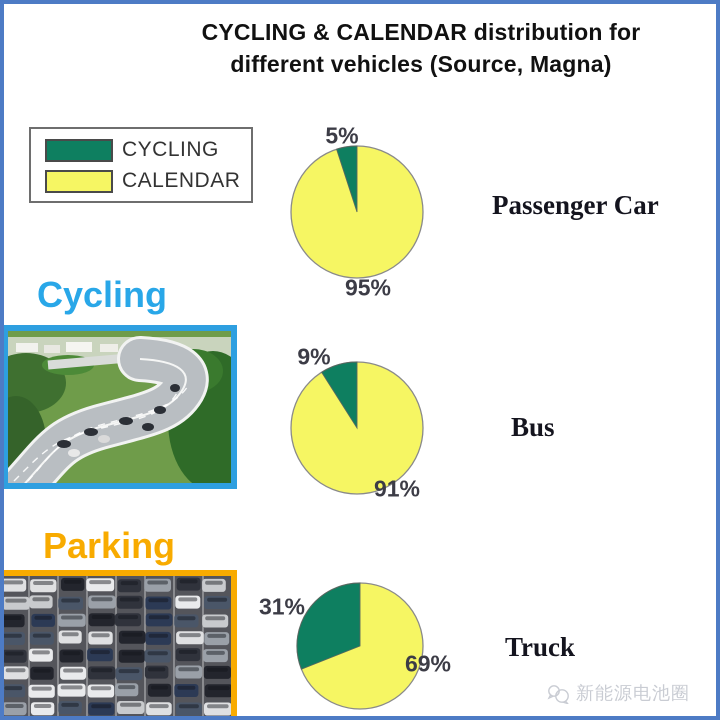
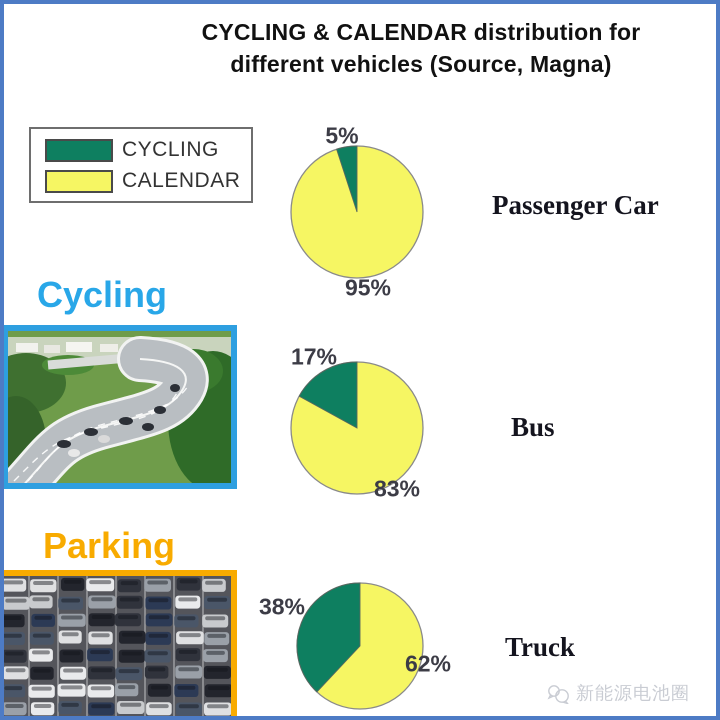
Bus/CYCLING: 9% -> 17%
Bus/CALENDAR: 91% -> 83%
Truck/CYCLING: 31% -> 38%
Truck/CALENDAR: 69% -> 62%
